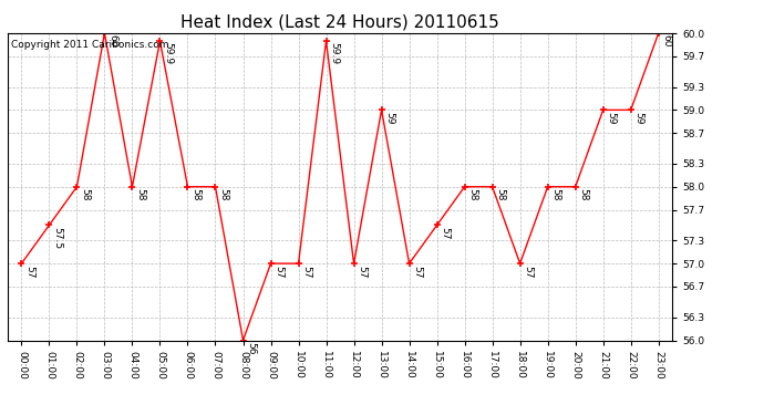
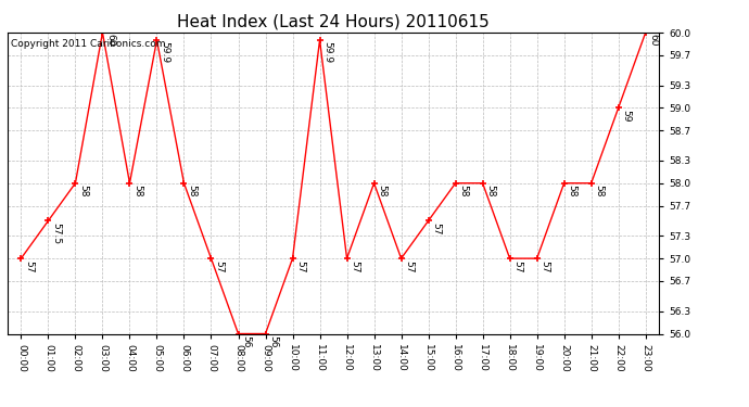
07:00: 58 -> 57
09:00: 57 -> 56
13:00: 59 -> 58
19:00: 58 -> 57
21:00: 59 -> 58
